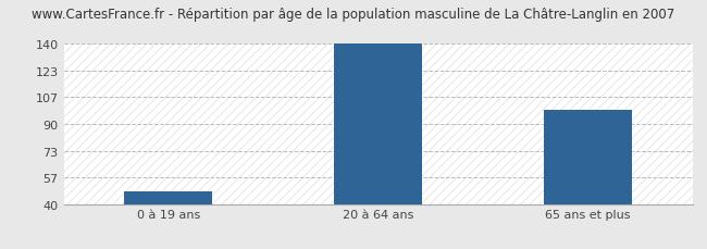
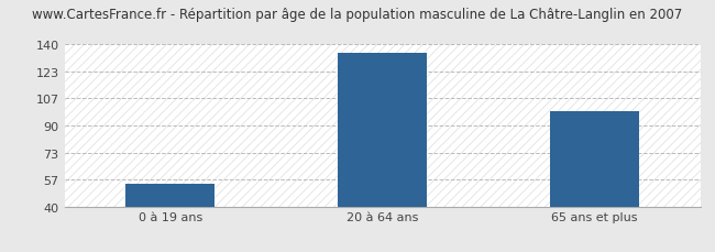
0 à 19 ans: 48 -> 54
20 à 64 ans: 140 -> 135
